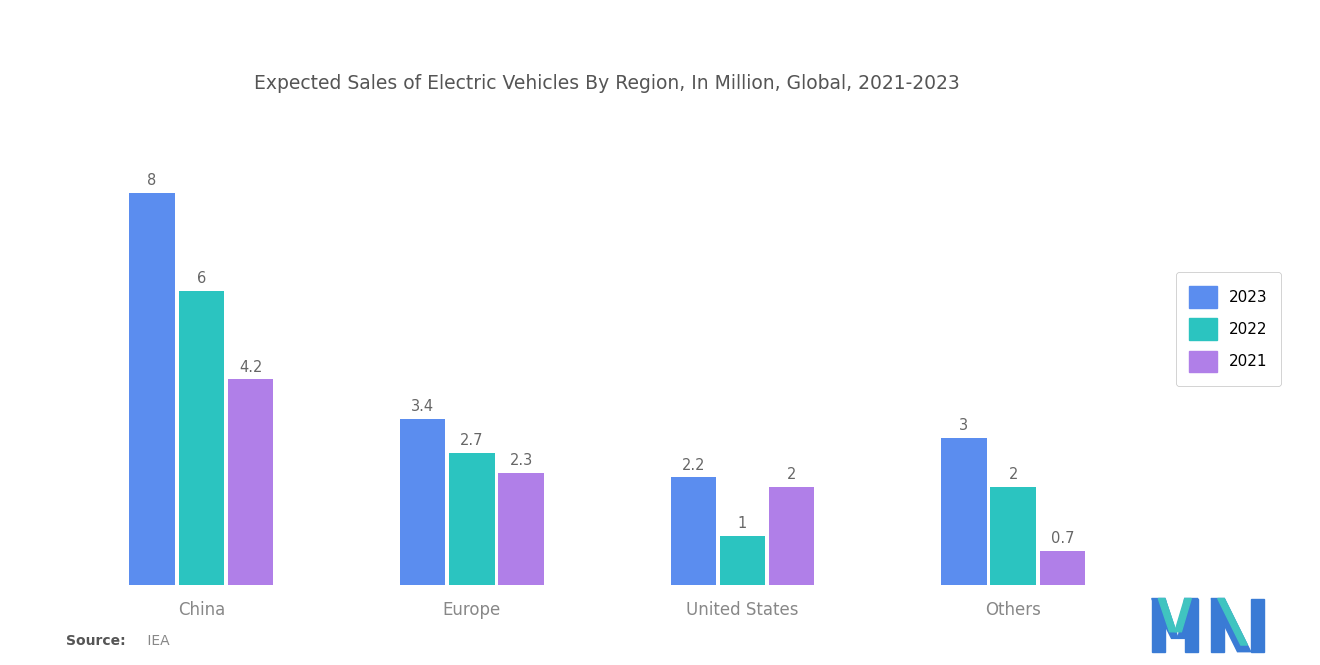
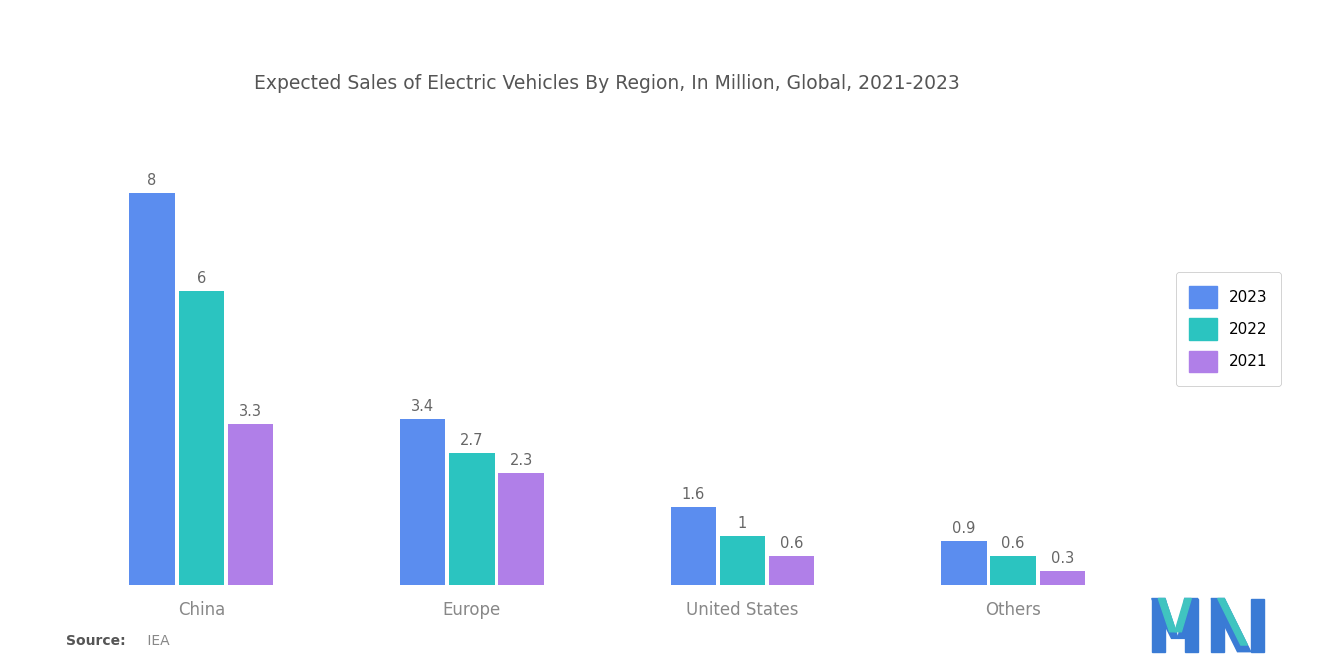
2021/China: 4.2 -> 3.3
2023/United States: 2.2 -> 1.6
2021/United States: 2 -> 0.6
2023/Others: 3 -> 0.9
2022/Others: 2 -> 0.6
2021/Others: 0.7 -> 0.3
